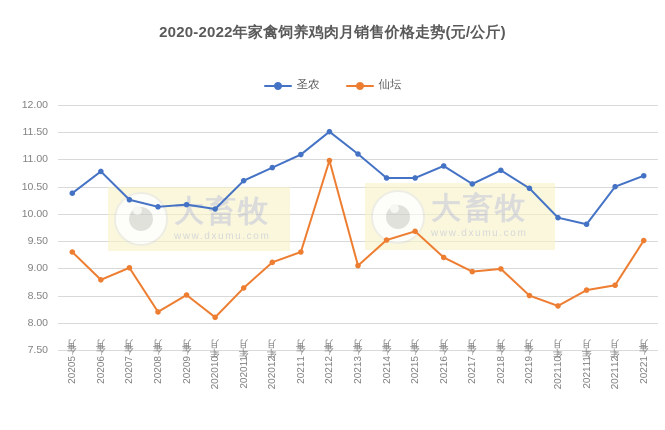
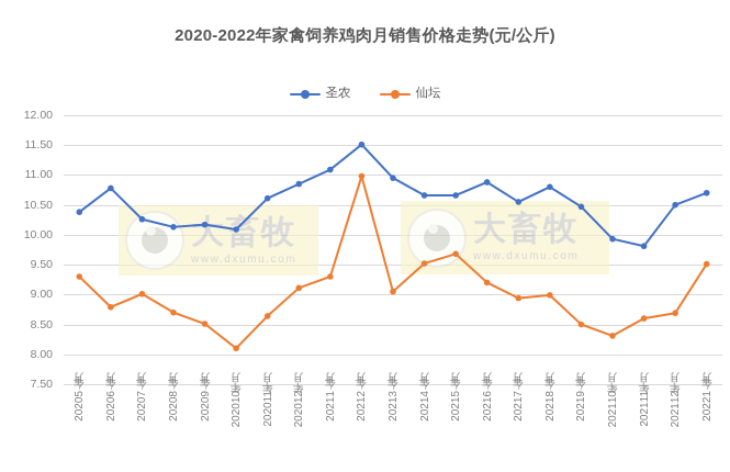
仙坛/2020年8月: 8.2 -> 8.7
圣农/2021年3月: 11.1 -> 10.9
